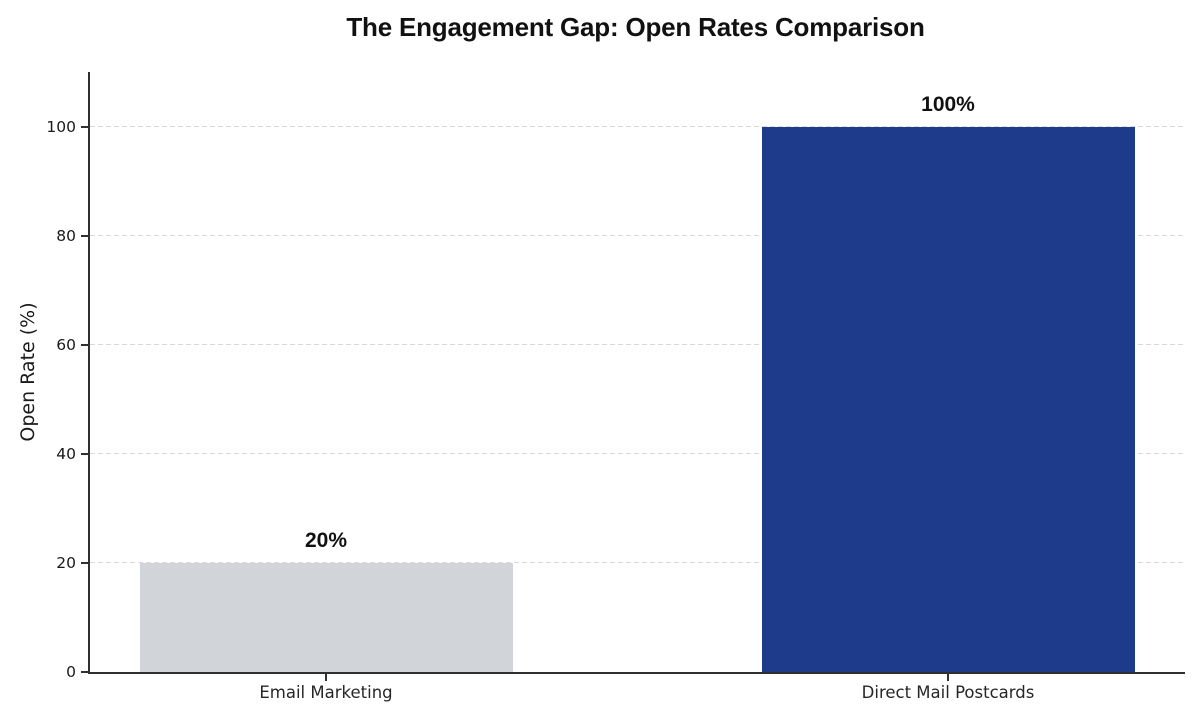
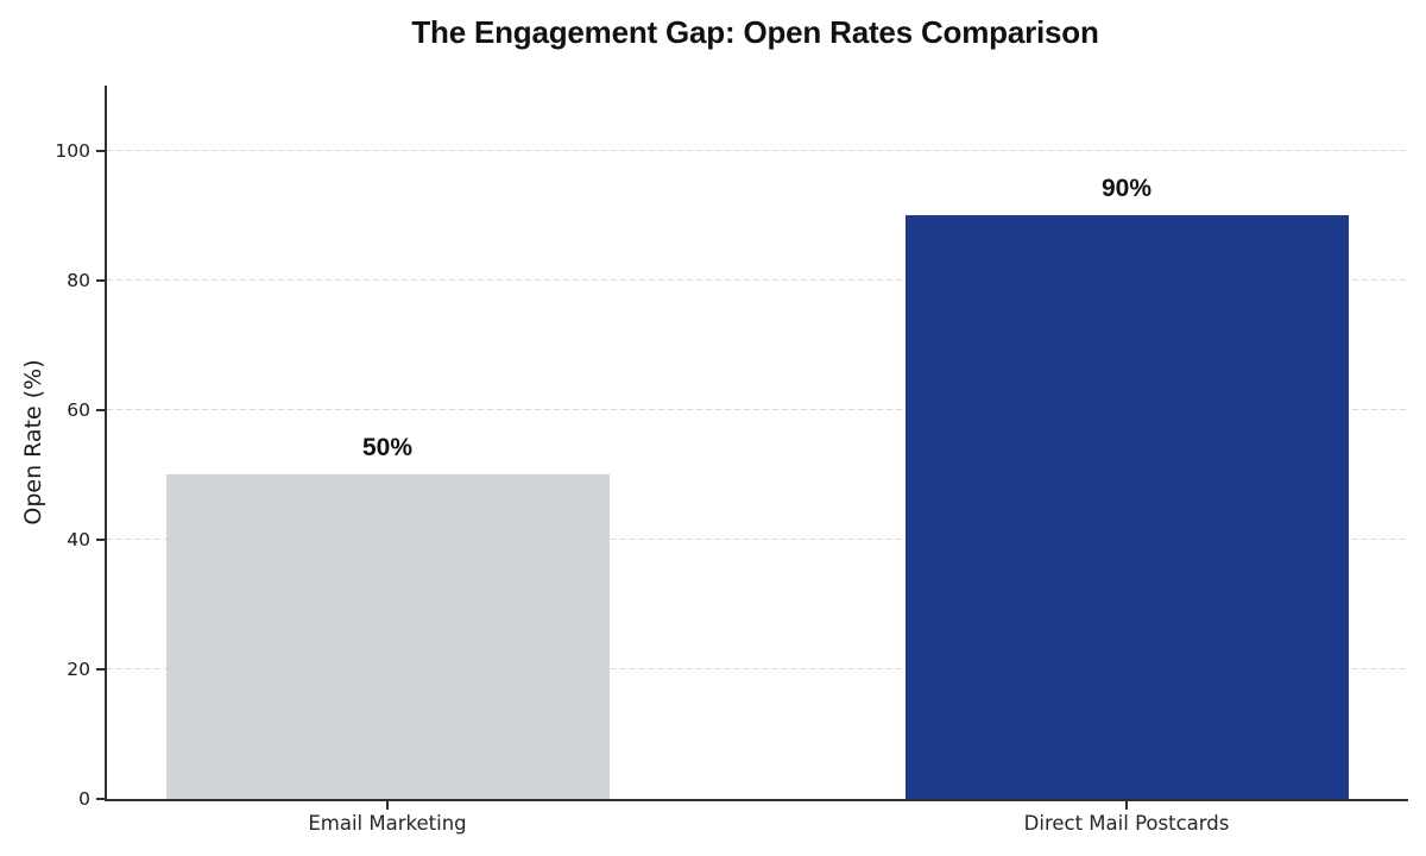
Email Marketing: 20% -> 50%
Direct Mail Postcards: 100% -> 90%
